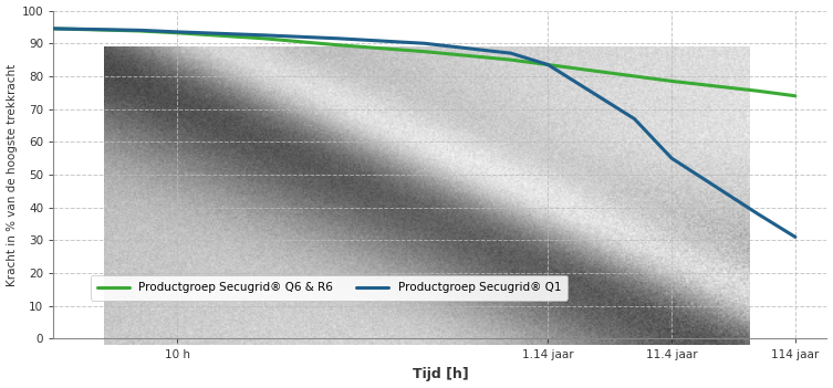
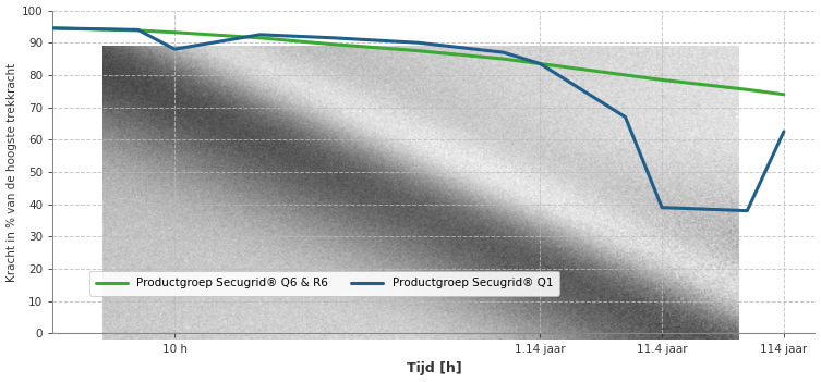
Productgroep Secugrid® Q1/10 h: 93.5 -> 88.0
Productgroep Secugrid® Q1/11.4 jaar: 55.0 -> 39.0
Productgroep Secugrid® Q1/114 jaar: 31.0 -> 62.5
